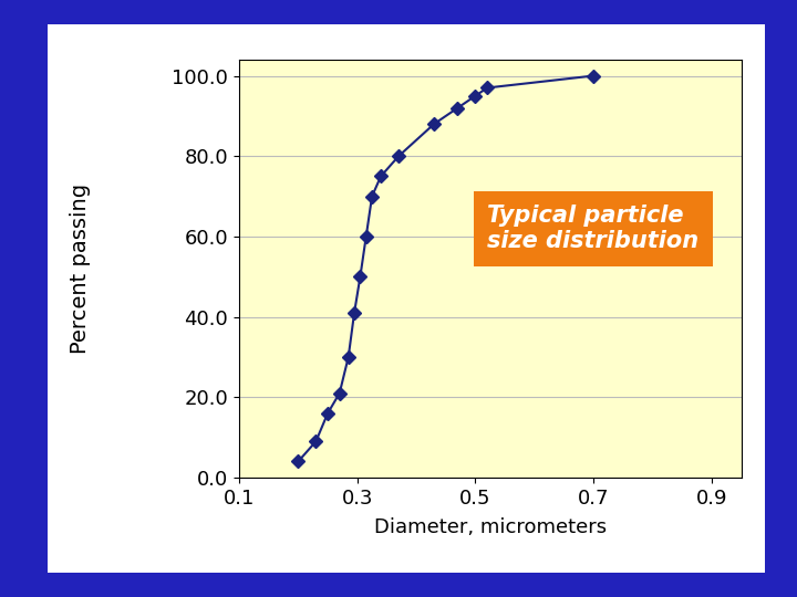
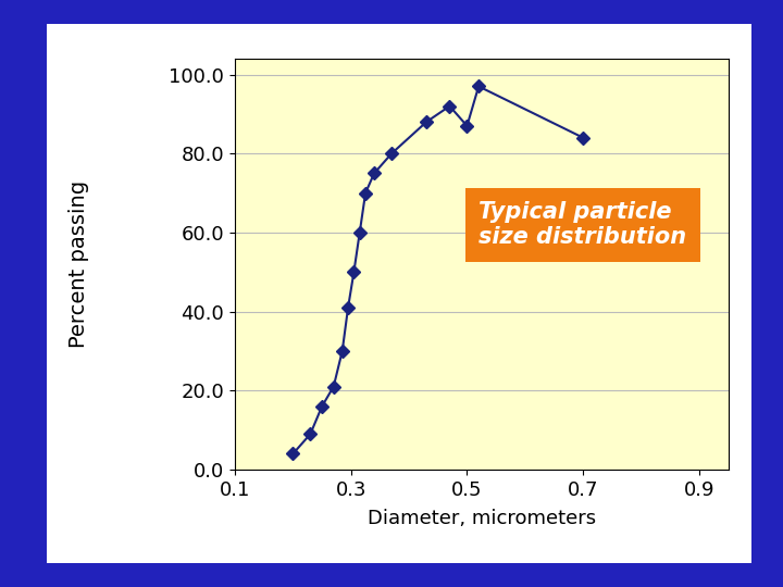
0.5: 95 -> 87
0.7: 100 -> 84
